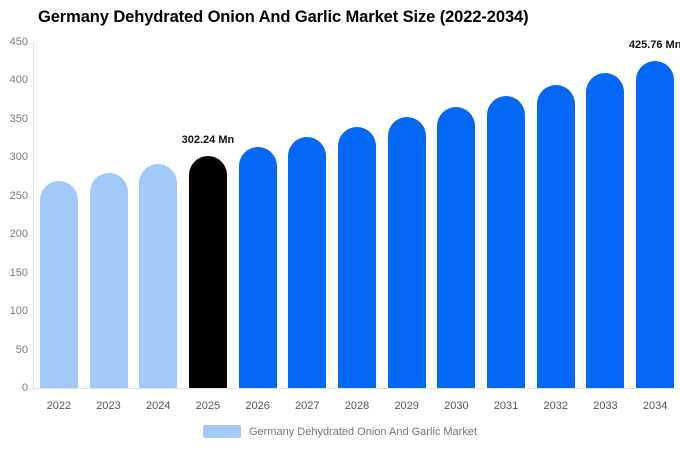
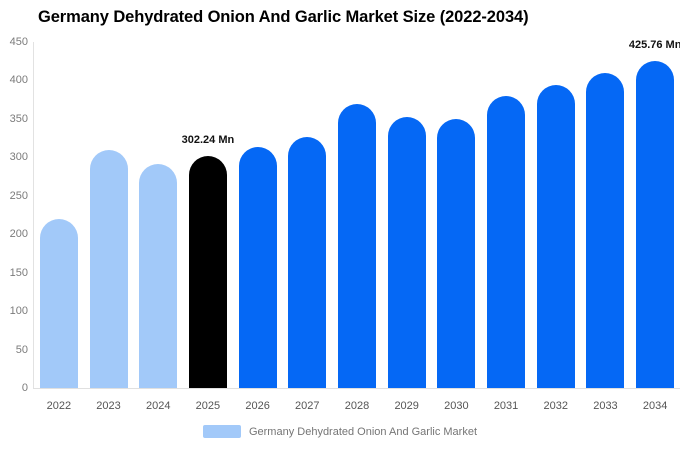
2022: 270 -> 220
2023: 280 -> 310
2028: 340 -> 370
2030: 370 -> 350
